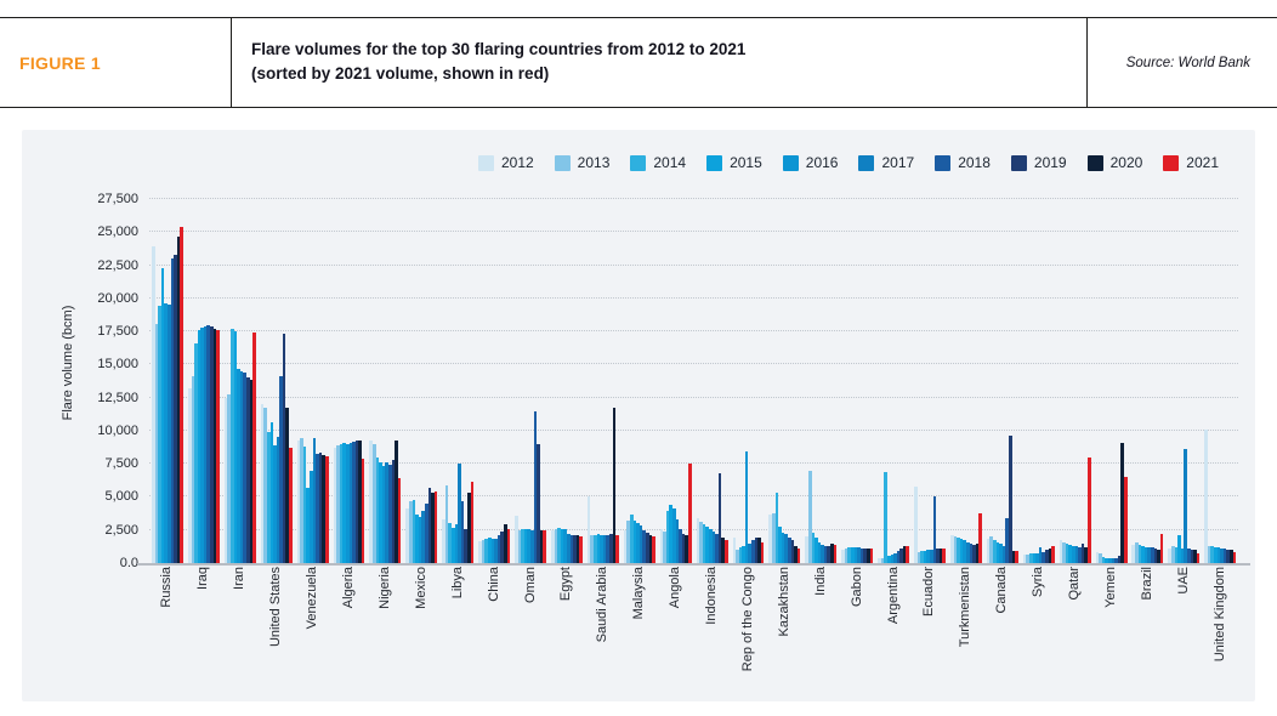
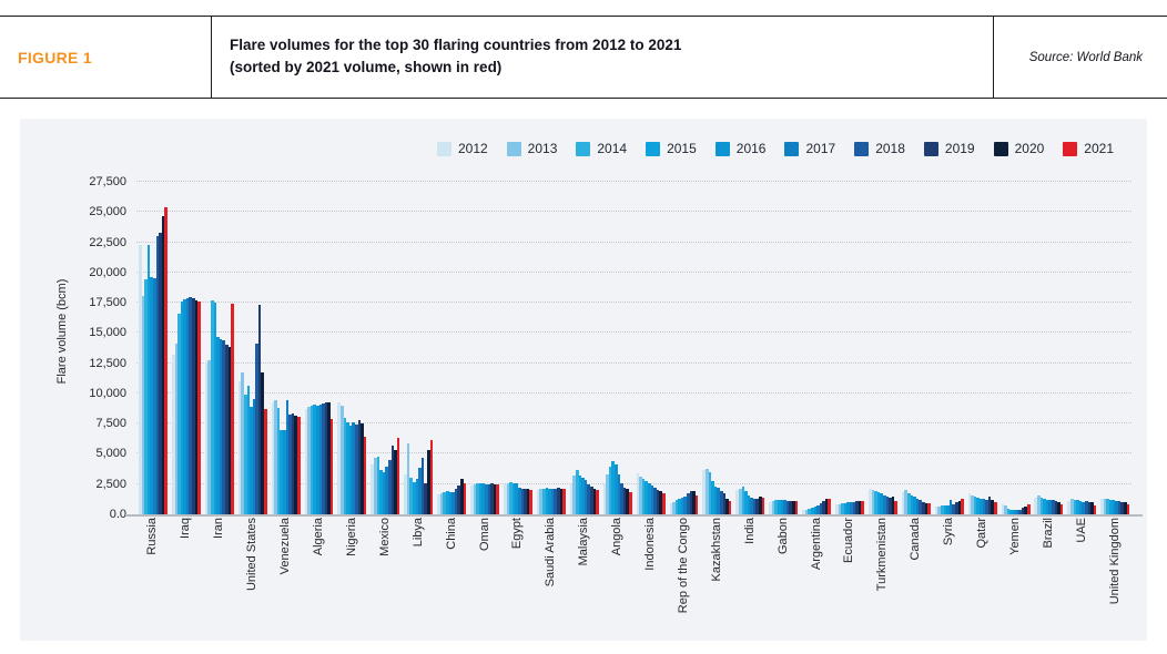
2012/Russia: 23900 -> 22300
2012/United States: 12000 -> 11000
2015/Venezuela: 5700 -> 7000
2020/Nigeria: 9300 -> 7500
2021/Mexico: 5400 -> 6300
2017/Libya: 7500 -> 3800
2012/Oman: 3600 -> 2400
2018/Oman: 11500 -> 2400
2019/Oman: 9000 -> 2600
2012/Saudi Arabia: 5000 -> 2000
2020/Saudi Arabia: 11700 -> 2200
2013/Angola: 2400 -> 3300
2021/Angola: 7500 -> 1800
2019/Indonesia: 6800 -> 2000
2012/Rep of the Congo: 1900 -> 1000
2016/Rep of the Congo: 8400 -> 1400
2014/Kazakhstan: 5300 -> 3500
2013/India: 7000 -> 2200
2014/Argentina: 6900 -> 400
2012/Ecuador: 5800 -> 800
2018/Ecuador: 5000 -> 1000
2021/Turkmenistan: 3800 -> 1100
2018/Canada: 3400 -> 1200
2019/Canada: 9600 -> 1000
2021/Qatar: 8000 -> 1000
2020/Yemen: 9100 -> 600
2021/Yemen: 6500 -> 800
2021/Brazil: 2200 -> 800
2015/UAE: 2100 -> 1200
2017/UAE: 8600 -> 1000
2012/United Kingdom: 10100 -> 1200
